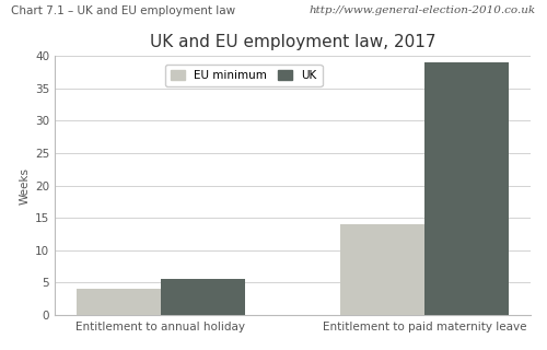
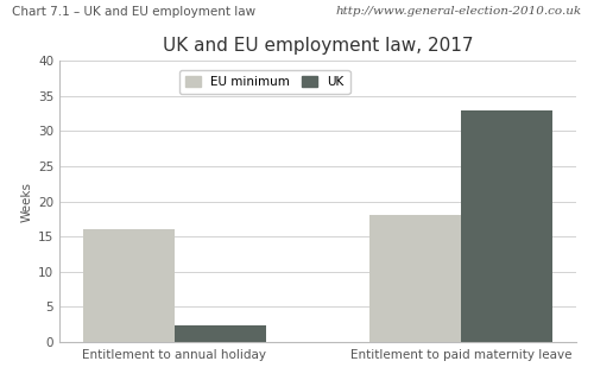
EU minimum/Entitlement to annual holiday: 4 -> 16
UK/Entitlement to annual holiday: 5.5 -> 2.4
EU minimum/Entitlement to paid maternity leave: 14 -> 18
UK/Entitlement to paid maternity leave: 39.0 -> 33.0
